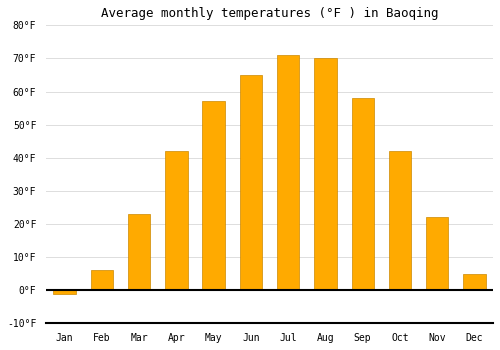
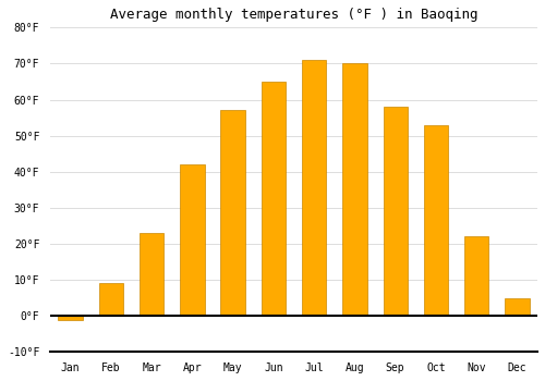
Feb: 6°F -> 9°F
Oct: 42°F -> 53°F
